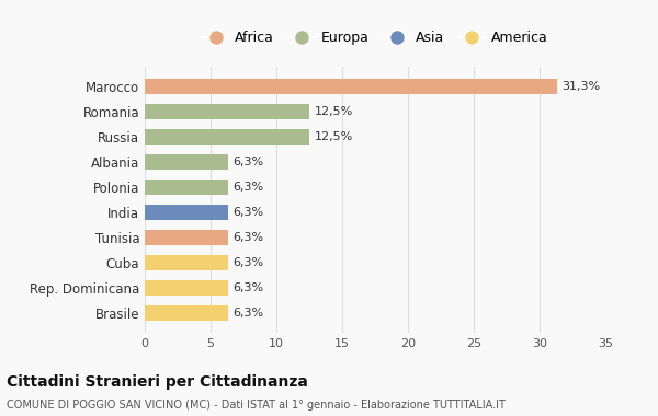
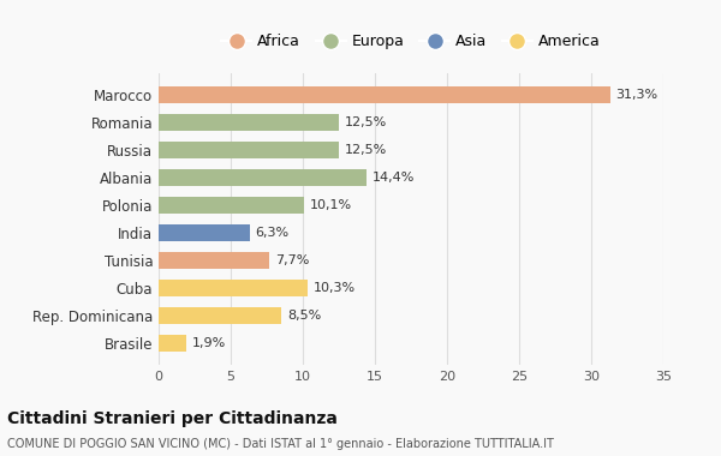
Albania: 6,3% -> 14,4%
Polonia: 6,3% -> 10,1%
Tunisia: 6,3% -> 7,7%
Cuba: 6,3% -> 10,3%
Rep. Dominicana: 6,3% -> 8,5%
Brasile: 6,3% -> 1,9%
